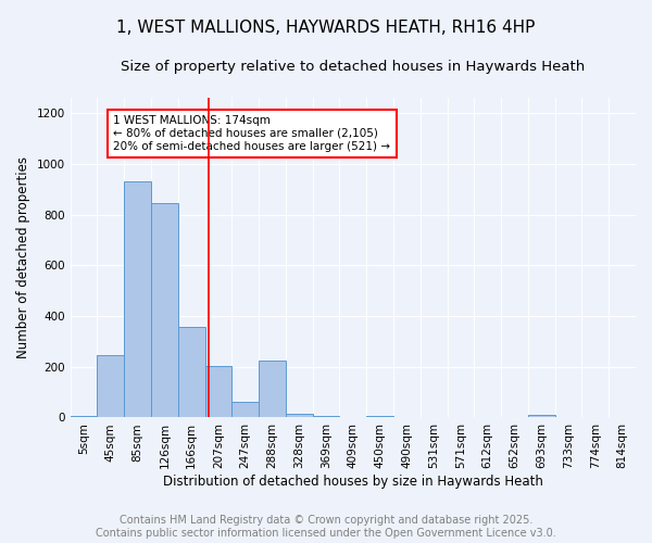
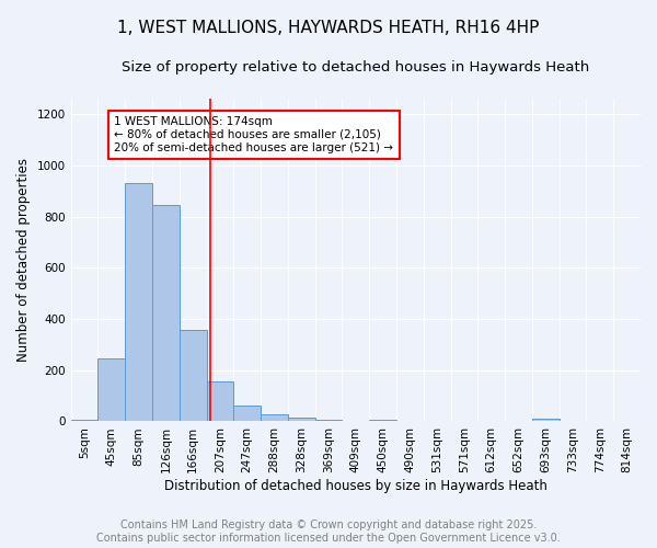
207sqm: 205 -> 157
288sqm: 225 -> 28
